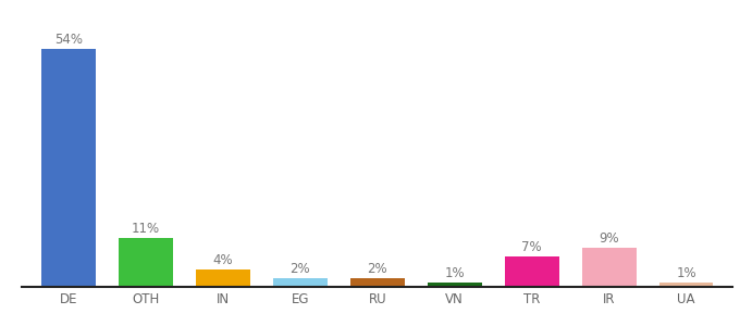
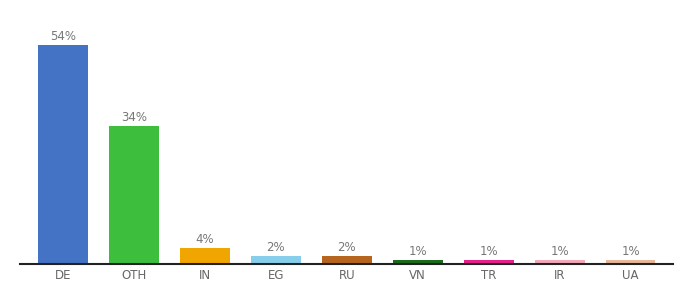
OTH: 11% -> 34%
TR: 7% -> 1%
IR: 9% -> 1%
